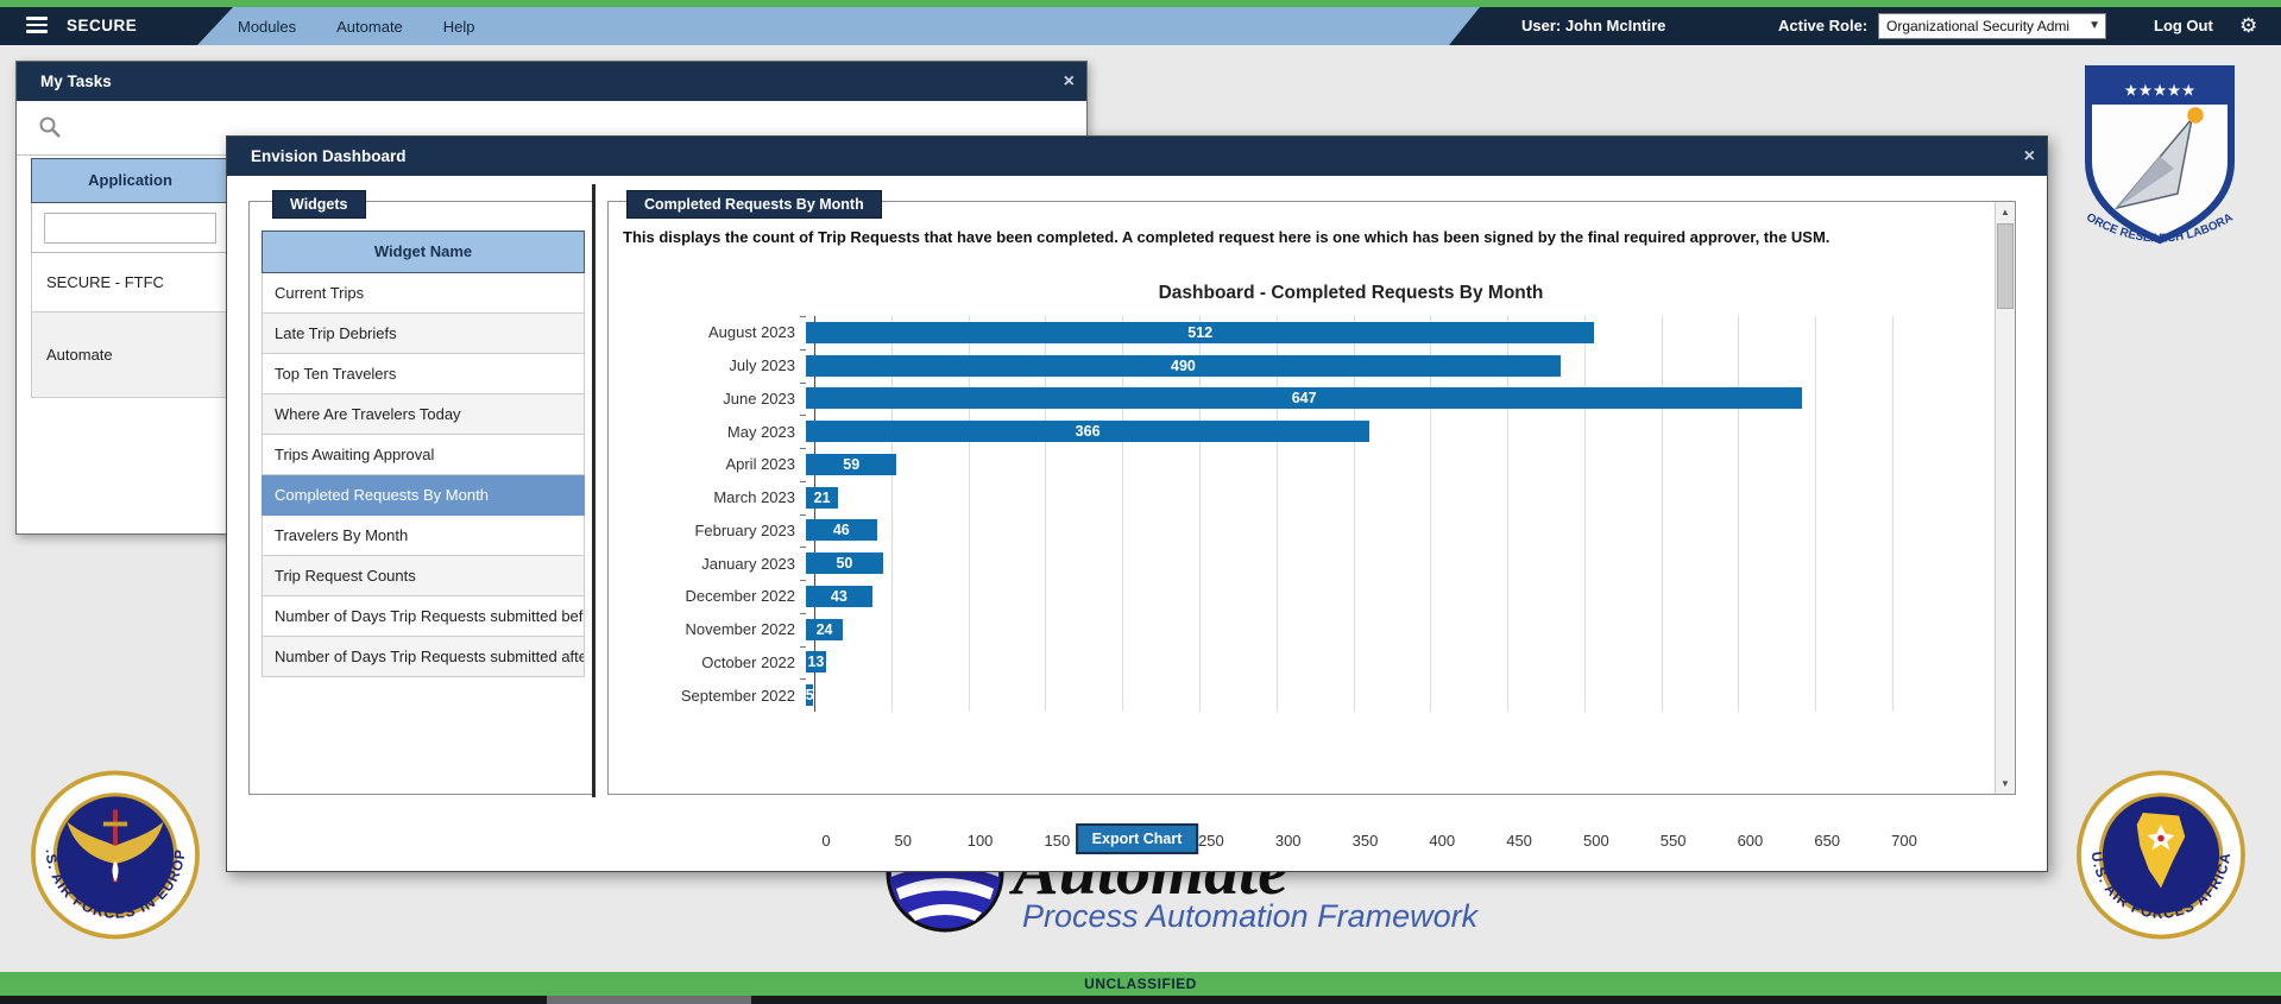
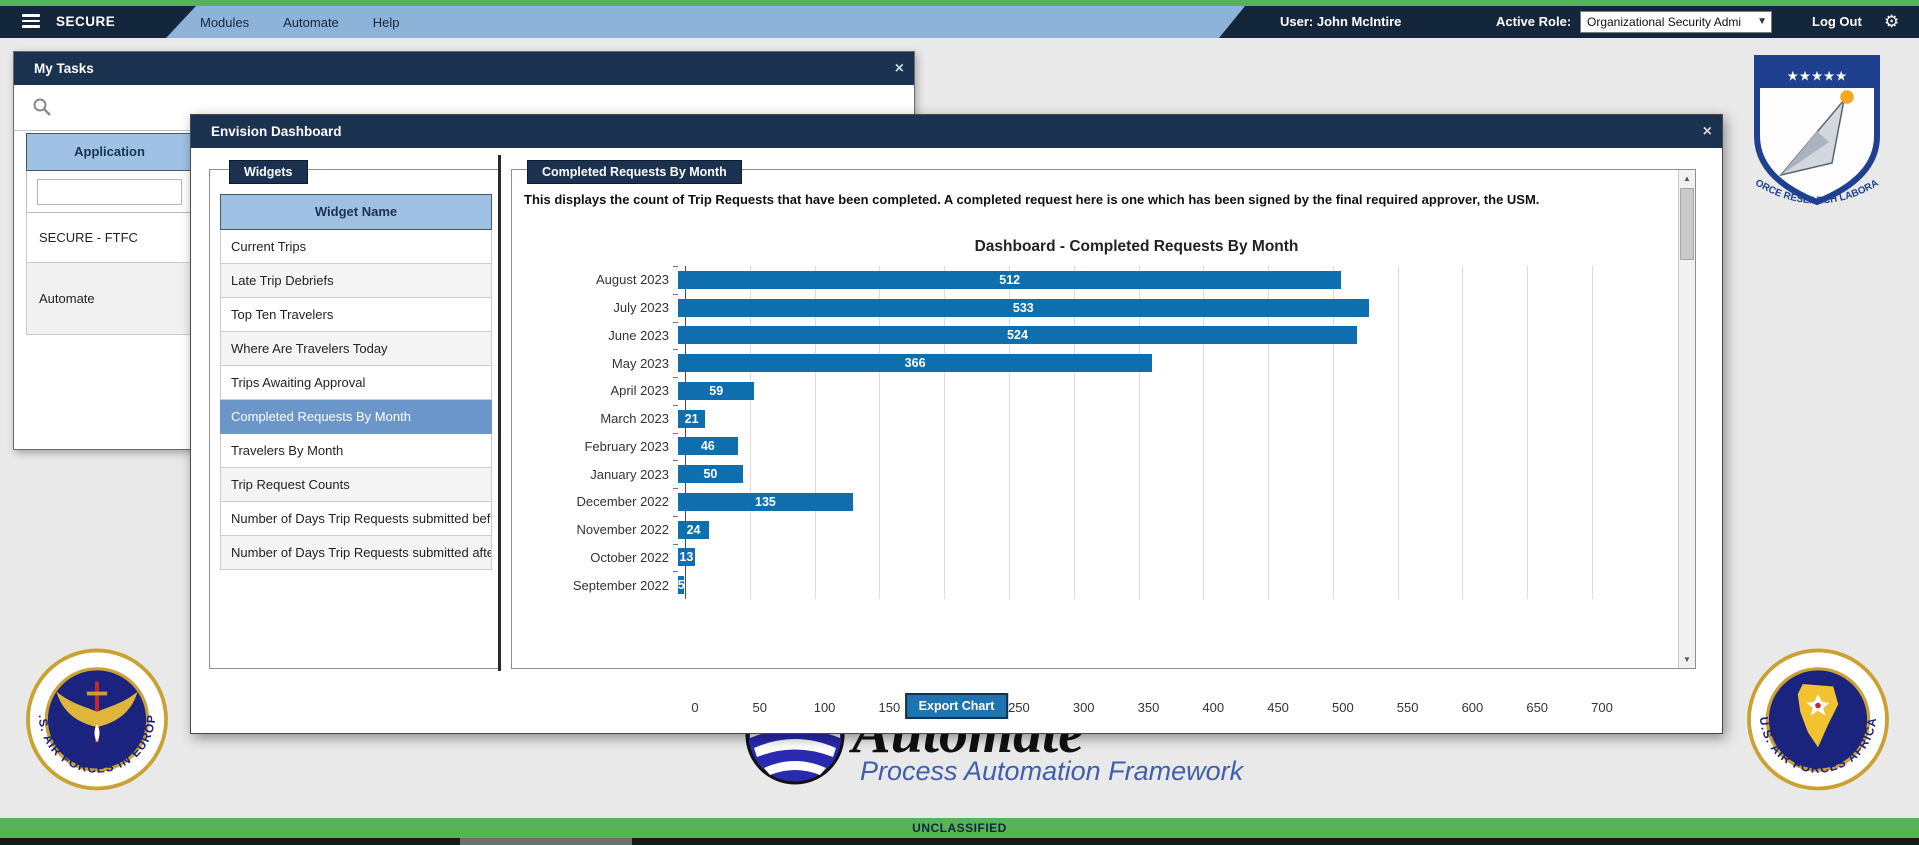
July 2023: 490 -> 533
June 2023: 647 -> 524
December 2022: 43 -> 135
